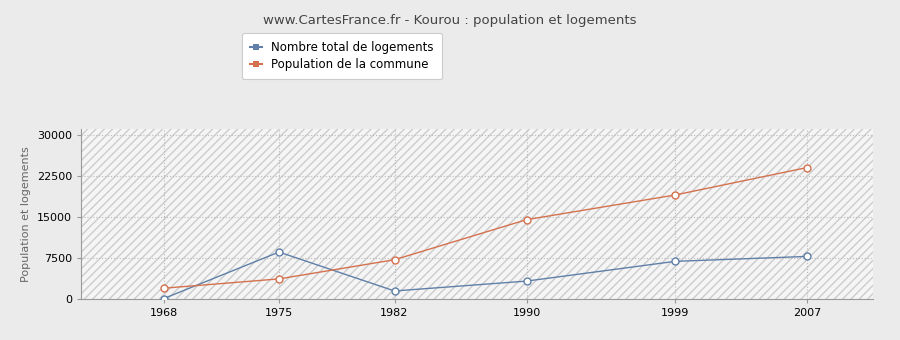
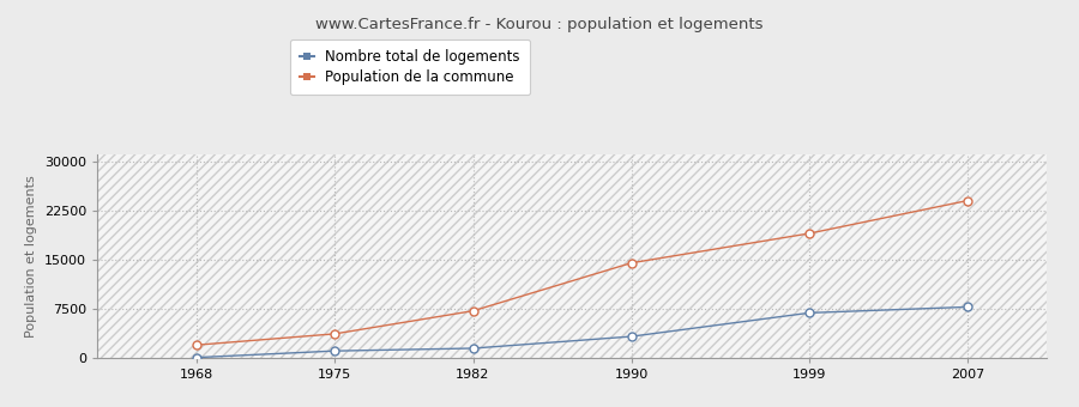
Nombre total de logements/1975: 8600 -> 1100
